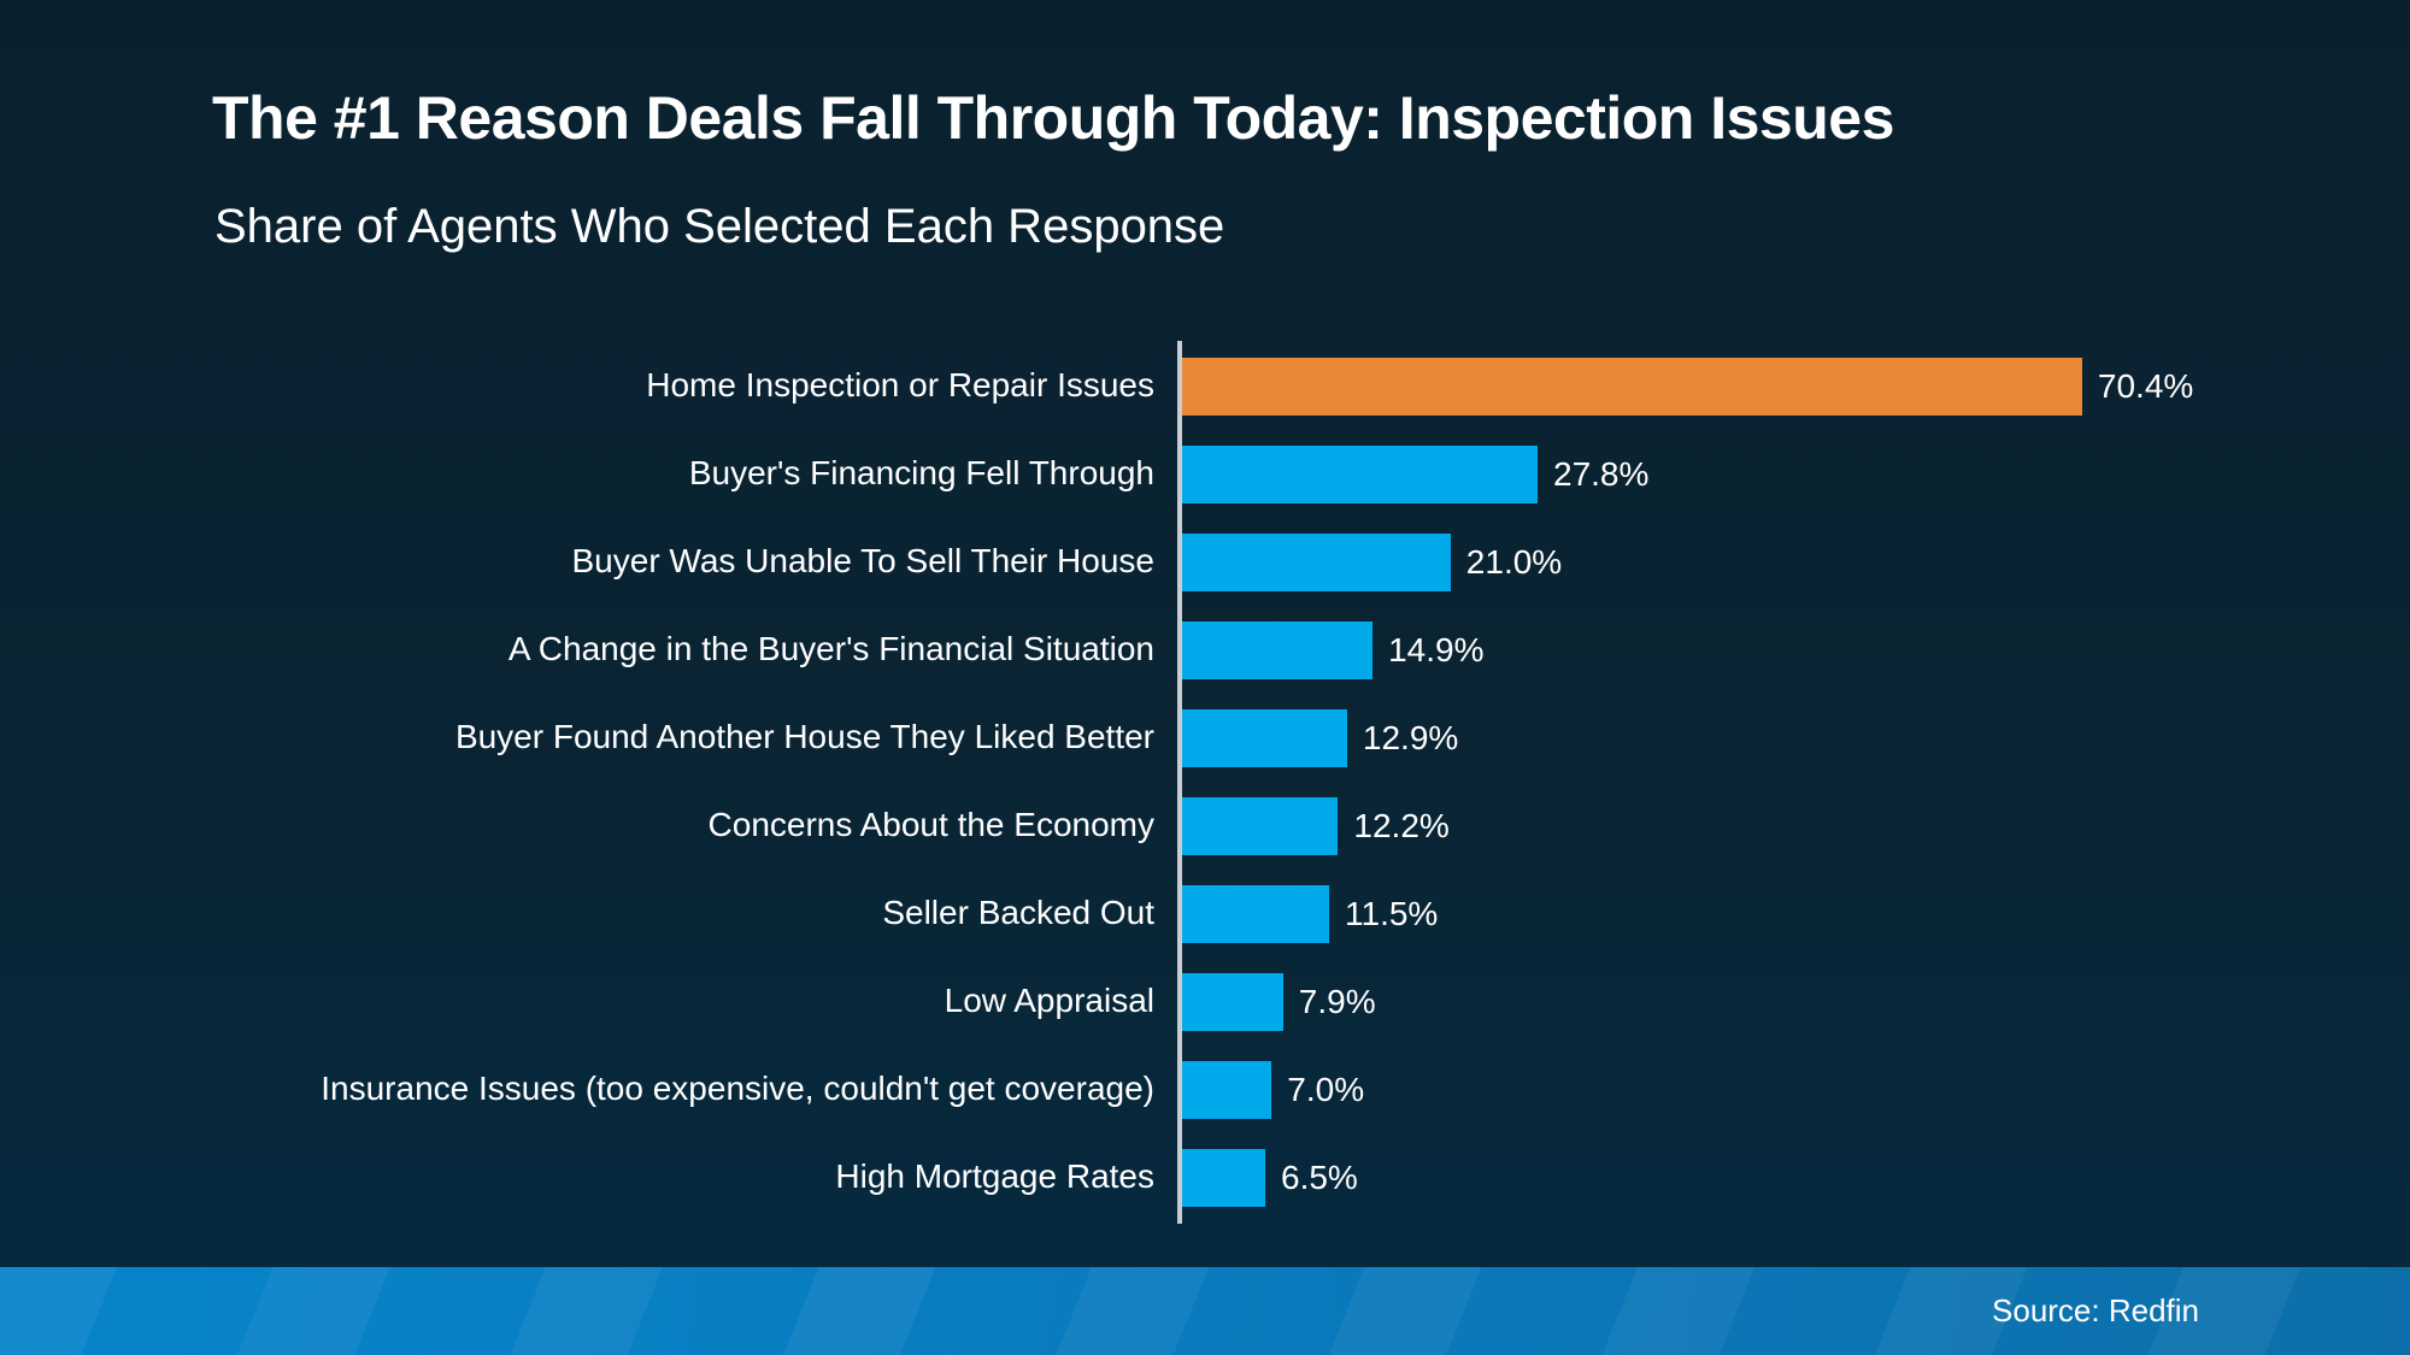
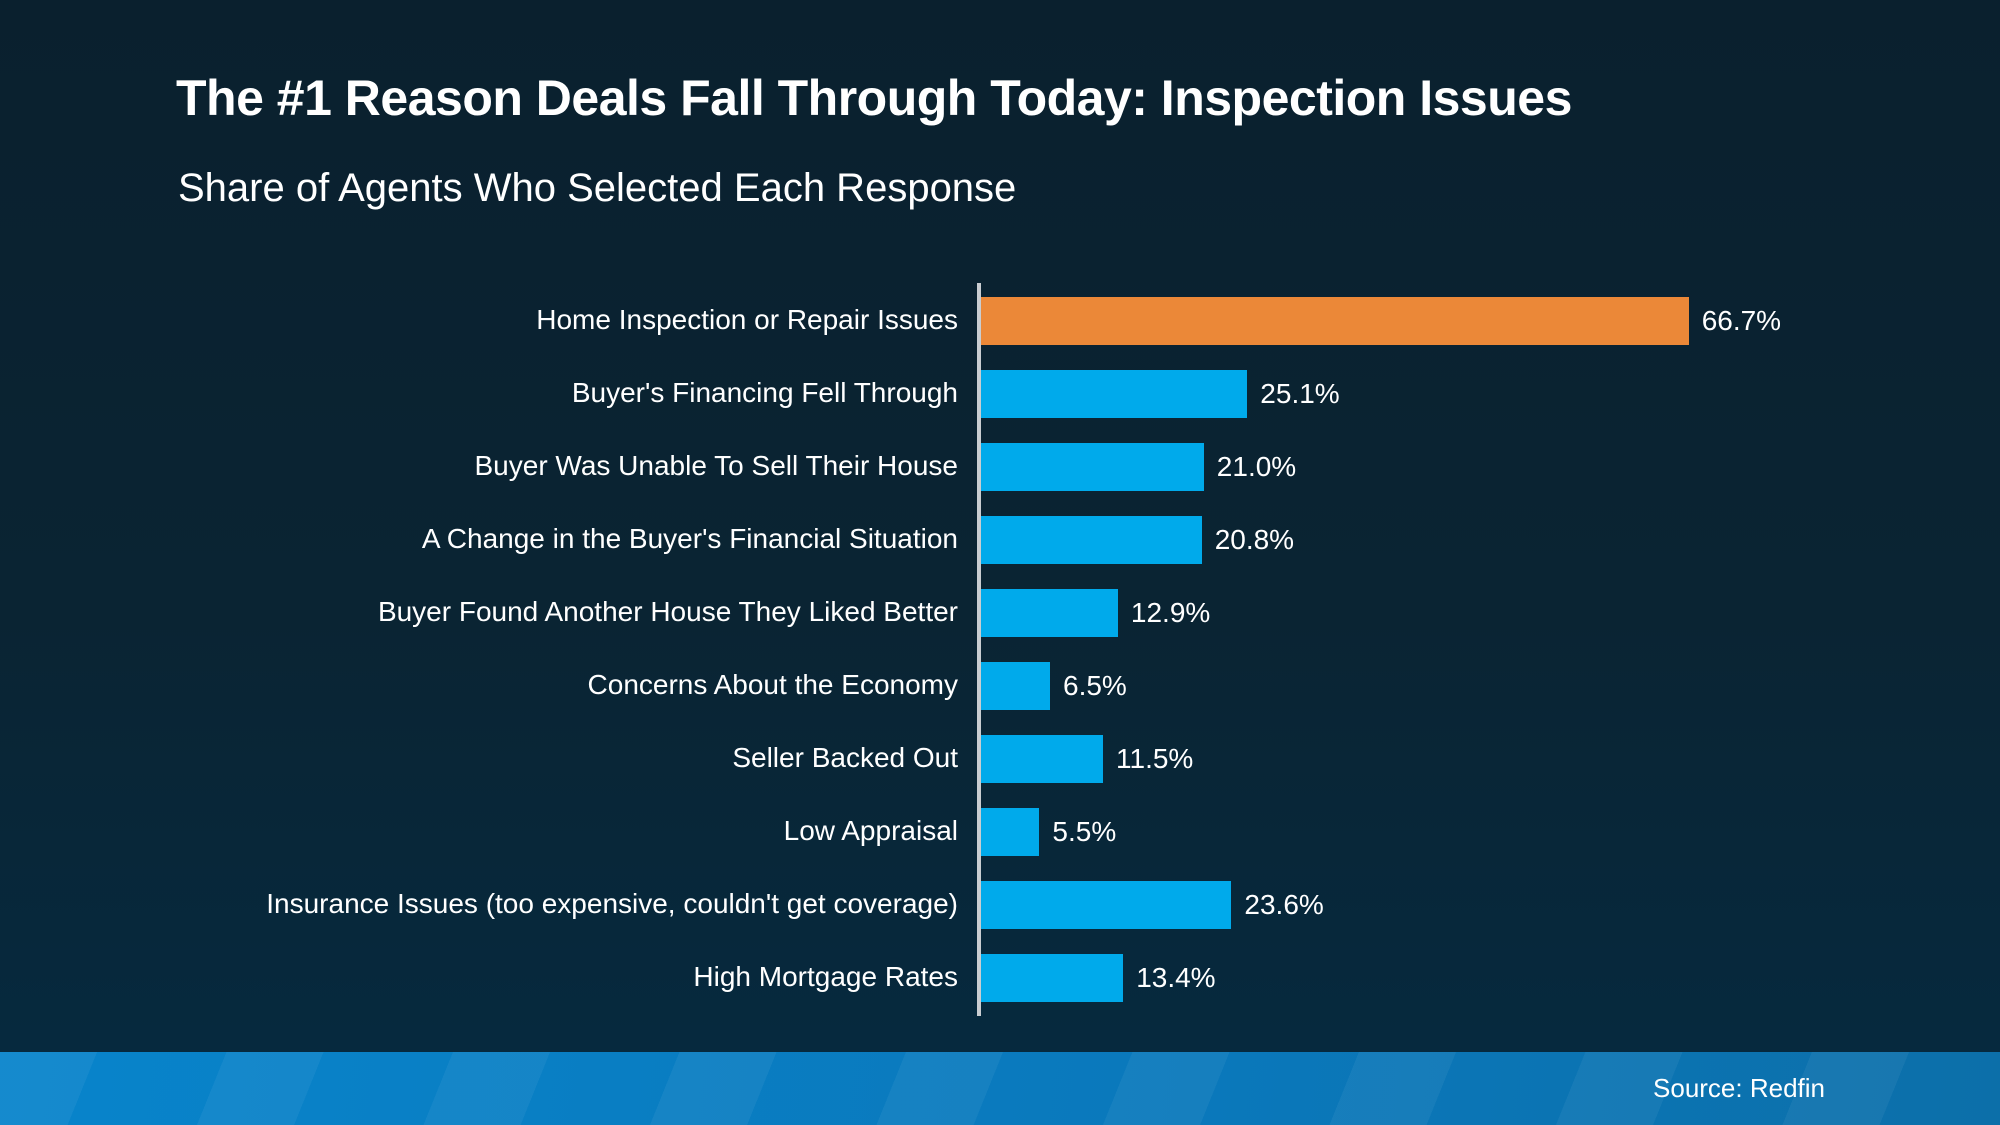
Home Inspection or Repair Issues: 70.4% -> 66.7%
Buyer's Financing Fell Through: 27.8% -> 25.1%
A Change in the Buyer's Financial Situation: 14.9% -> 20.8%
Concerns About the Economy: 12.2% -> 6.5%
Low Appraisal: 7.9% -> 5.5%
Insurance Issues (too expensive, couldn't get coverage): 7.0% -> 23.6%
High Mortgage Rates: 6.5% -> 13.4%
